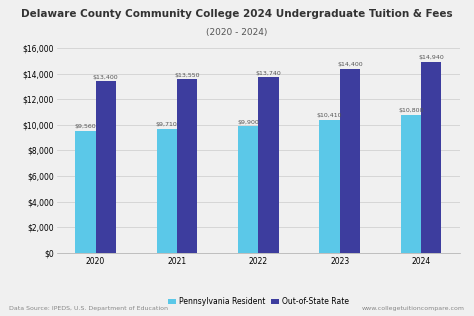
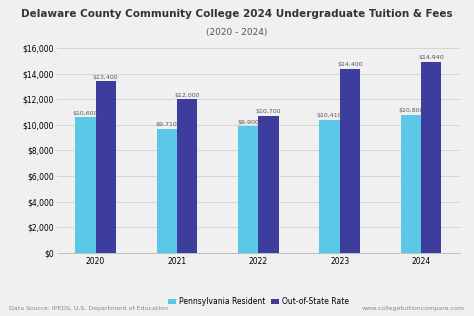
Pennsylvania Resident/2020: $9,600 -> $10,600
Out-of-State Rate/2021: $13,600 -> $12,000
Out-of-State Rate/2022: $13,700 -> $10,700
